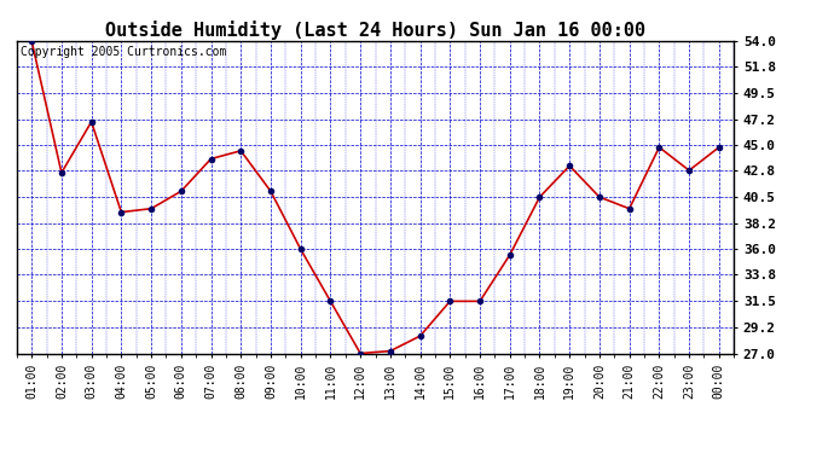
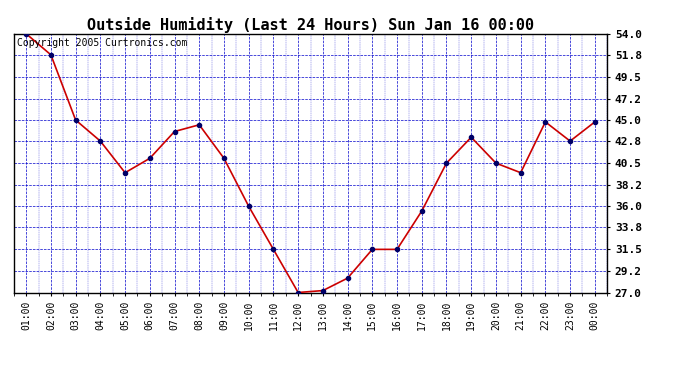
02:00: 42.6 -> 51.8
03:00: 47.0 -> 45.0
04:00: 39.2 -> 42.8
